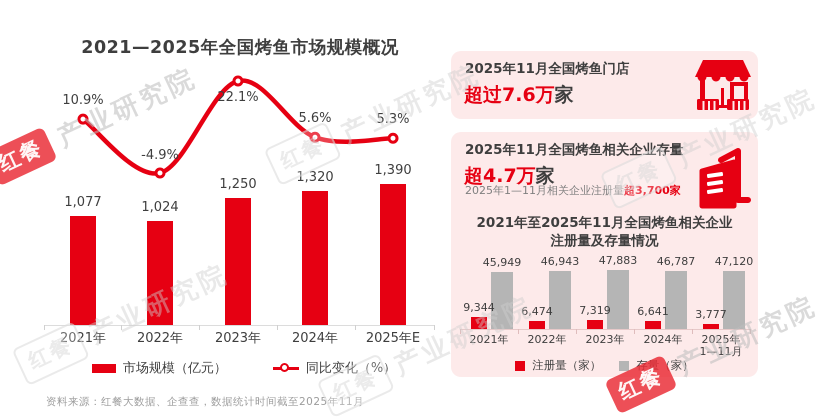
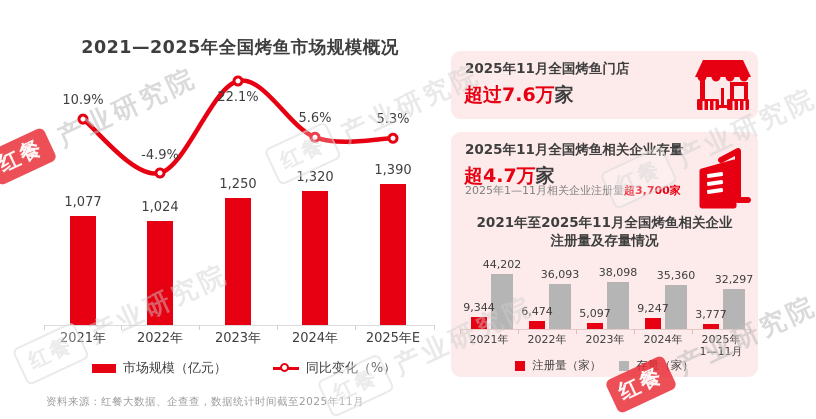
2021年至2025年11月全国烤鱼相关企业注册量及存量情况/存量（家）/2021年: 45,949 -> 44,202
2021年至2025年11月全国烤鱼相关企业注册量及存量情况/存量（家）/2022年: 46,943 -> 36,093
2021年至2025年11月全国烤鱼相关企业注册量及存量情况/注册量（家）/2023年: 7,319 -> 5,097
2021年至2025年11月全国烤鱼相关企业注册量及存量情况/存量（家）/2023年: 47,883 -> 38,098
2021年至2025年11月全国烤鱼相关企业注册量及存量情况/注册量（家）/2024年: 6,641 -> 9,247
2021年至2025年11月全国烤鱼相关企业注册量及存量情况/存量（家）/2024年: 46,787 -> 35,360
2021年至2025年11月全国烤鱼相关企业注册量及存量情况/存量（家）/2025年 1—11月: 47,120 -> 32,297
